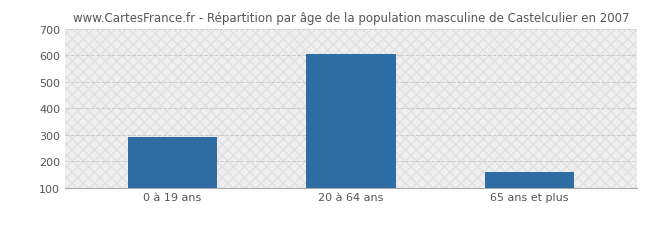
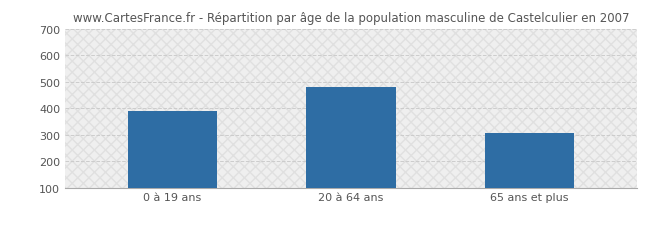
0 à 19 ans: 293 -> 390
20 à 64 ans: 604 -> 480
65 ans et plus: 158 -> 305
